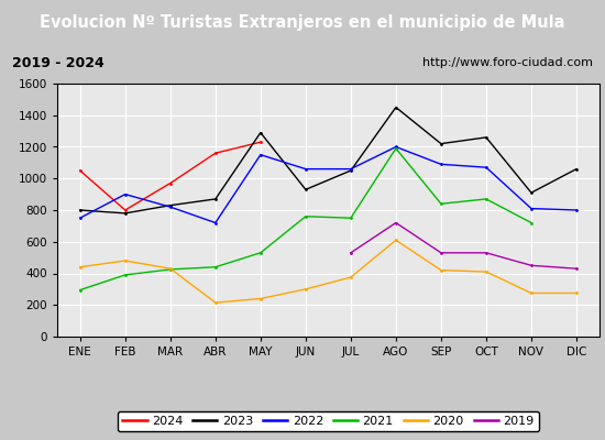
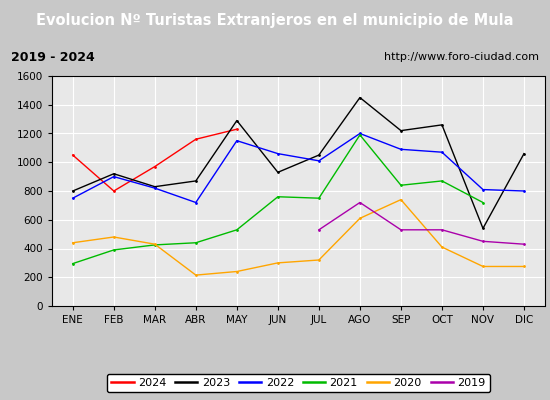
2023/FEB: 780 -> 920
2022/JUL: 1060 -> 1010
2020/JUL: 380 -> 320
2020/SEP: 420 -> 740
2023/NOV: 910 -> 540
